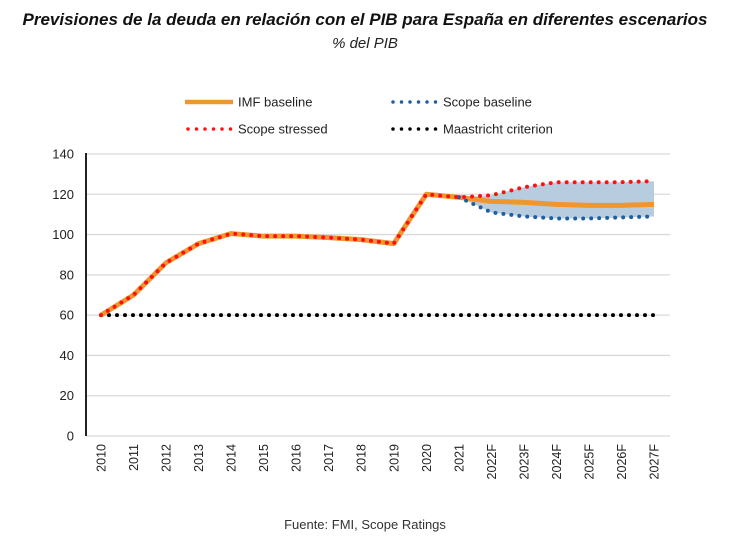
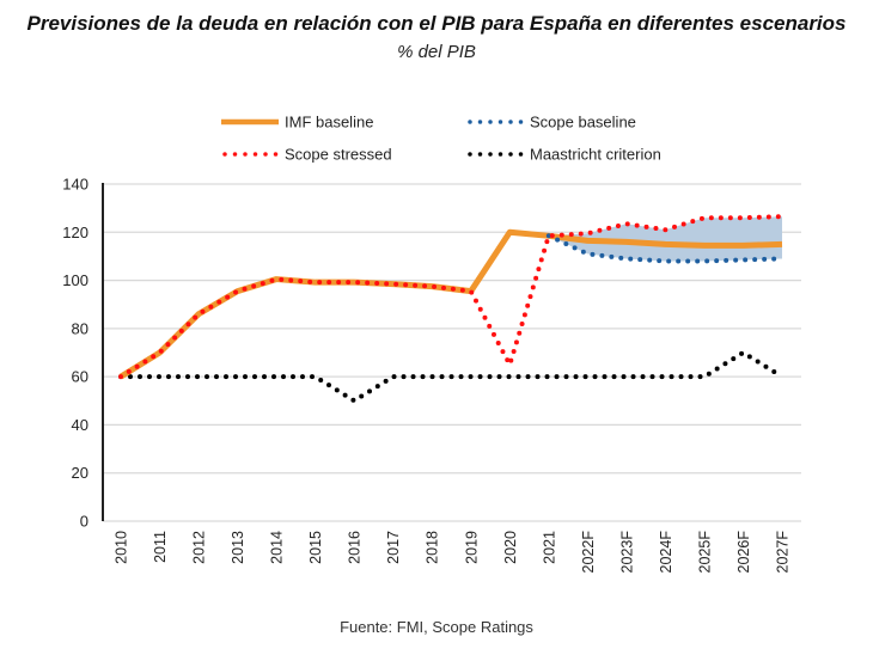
Maastricht criterion/2016: 60 -> 50
Scope stressed/2020: 120 -> 65
Scope stressed/2024F: 126 -> 121
Maastricht criterion/2026F: 60 -> 70
